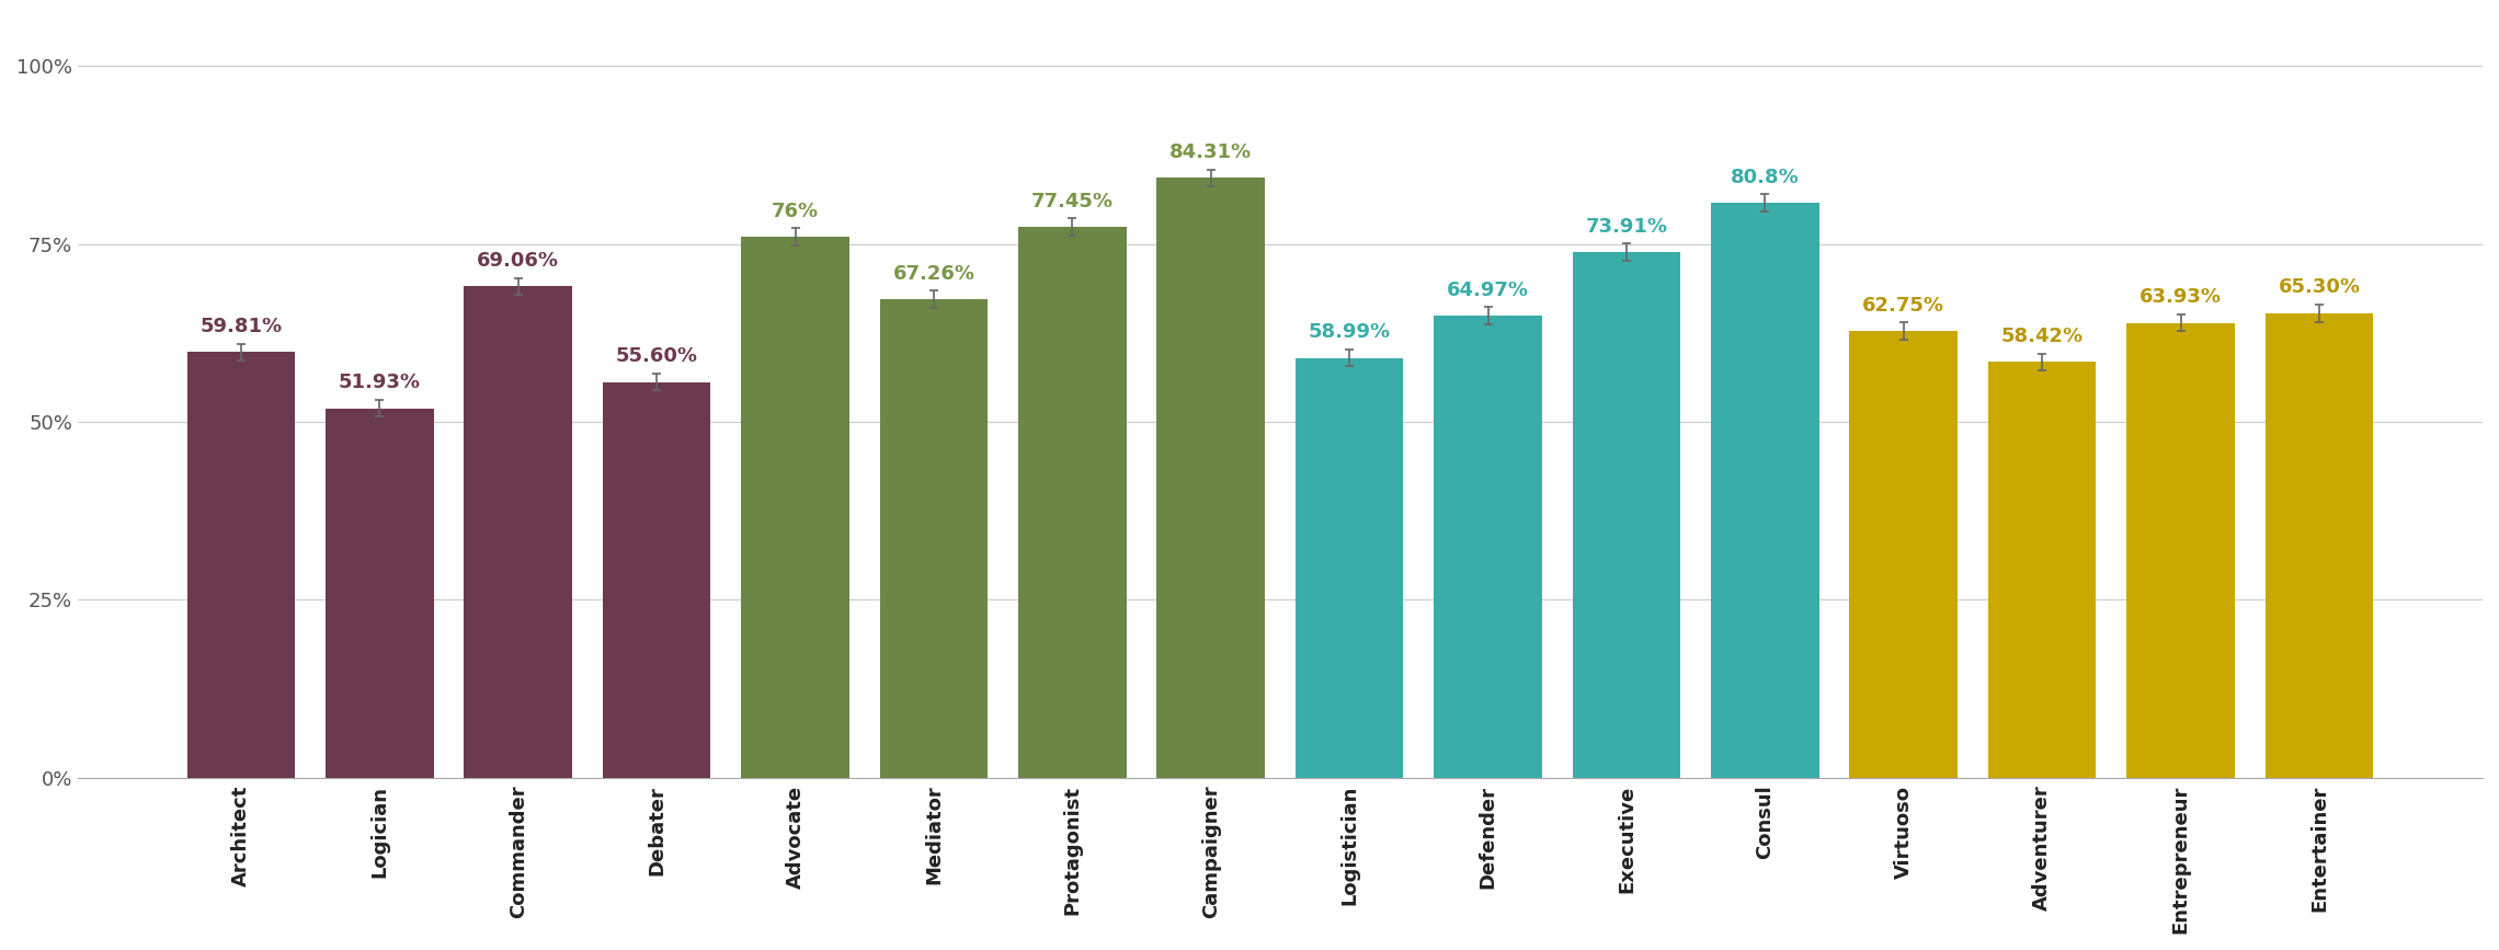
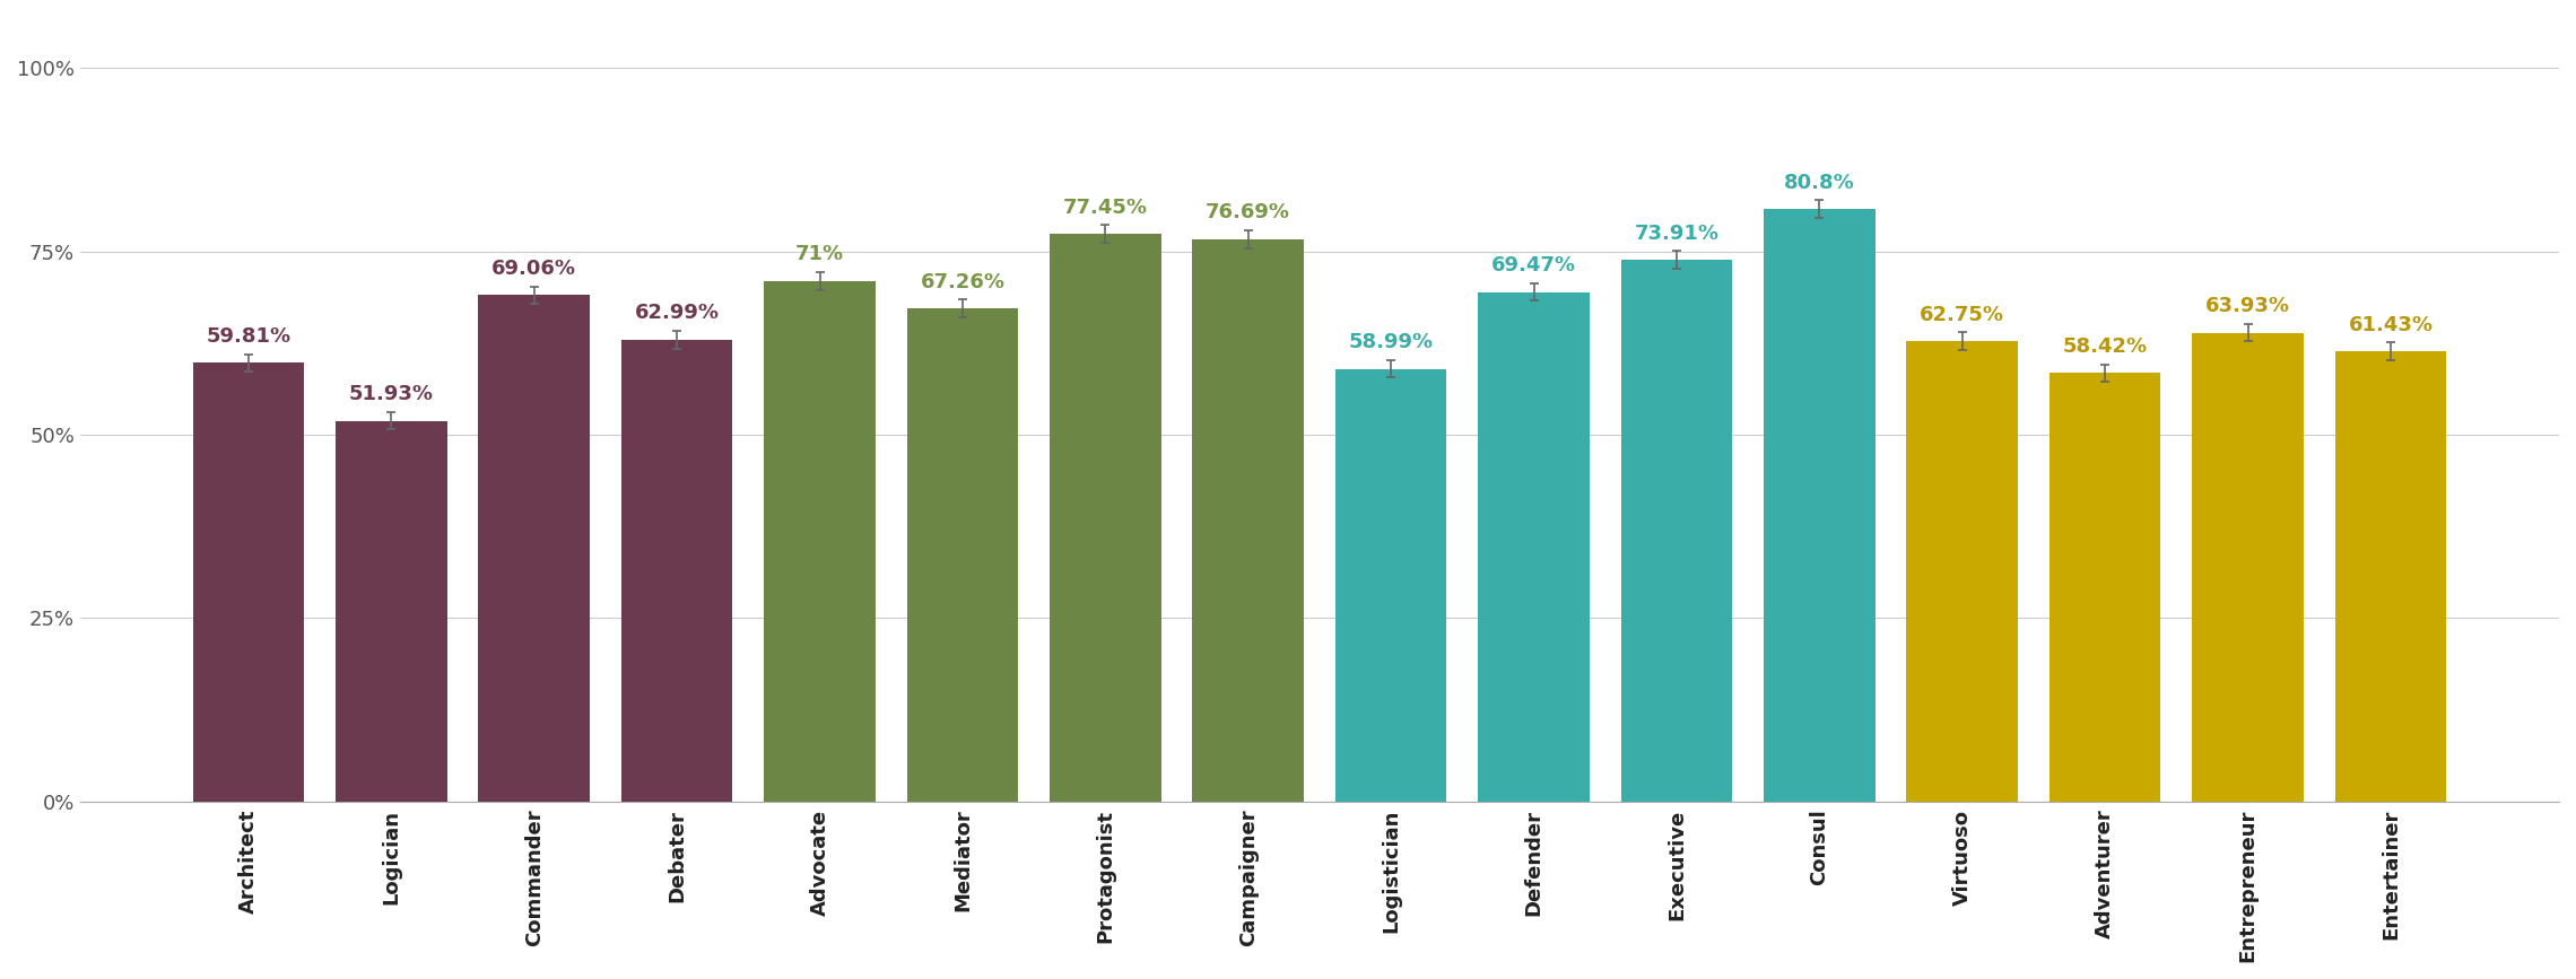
Debater: 55.60% -> 62.99%
Advocate: 76% -> 71%
Campaigner: 84.31% -> 76.69%
Defender: 64.97% -> 69.47%
Entertainer: 65.30% -> 61.43%
